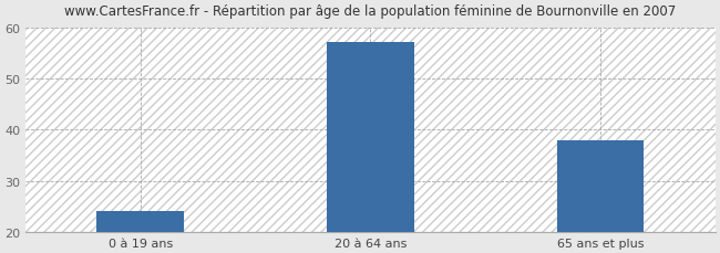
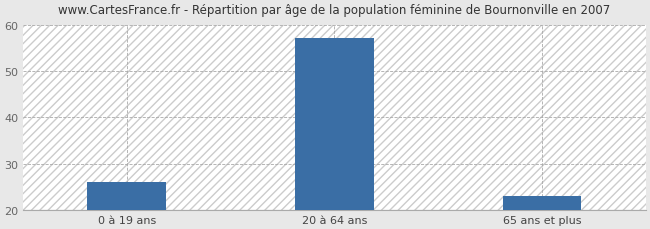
0 à 19 ans: 24 -> 26
65 ans et plus: 38 -> 23
